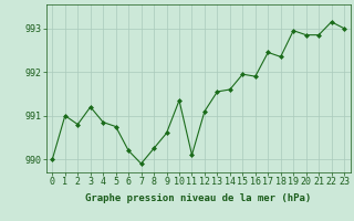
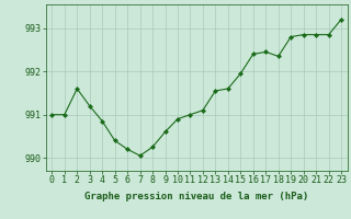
0: 990.00 -> 991.00
2: 990.80 -> 991.60
5: 990.75 -> 990.40
7: 989.90 -> 990.05
10: 991.35 -> 990.90
11: 990.10 -> 991.00
16: 991.90 -> 992.40
19: 992.95 -> 992.80
22: 993.15 -> 992.85
23: 993.00 -> 993.20
